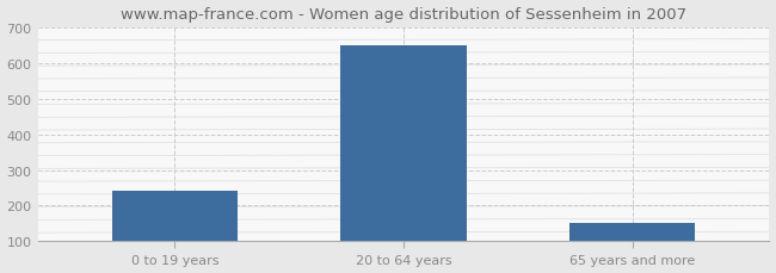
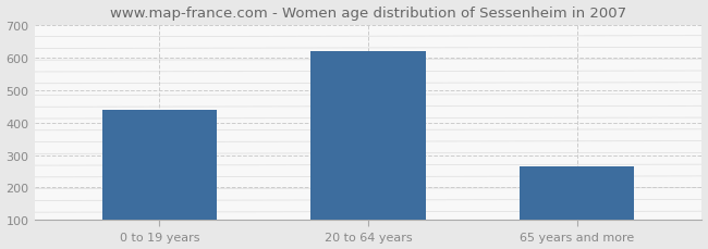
0 to 19 years: 240 -> 440
20 to 64 years: 648 -> 620
65 years and more: 152 -> 265
